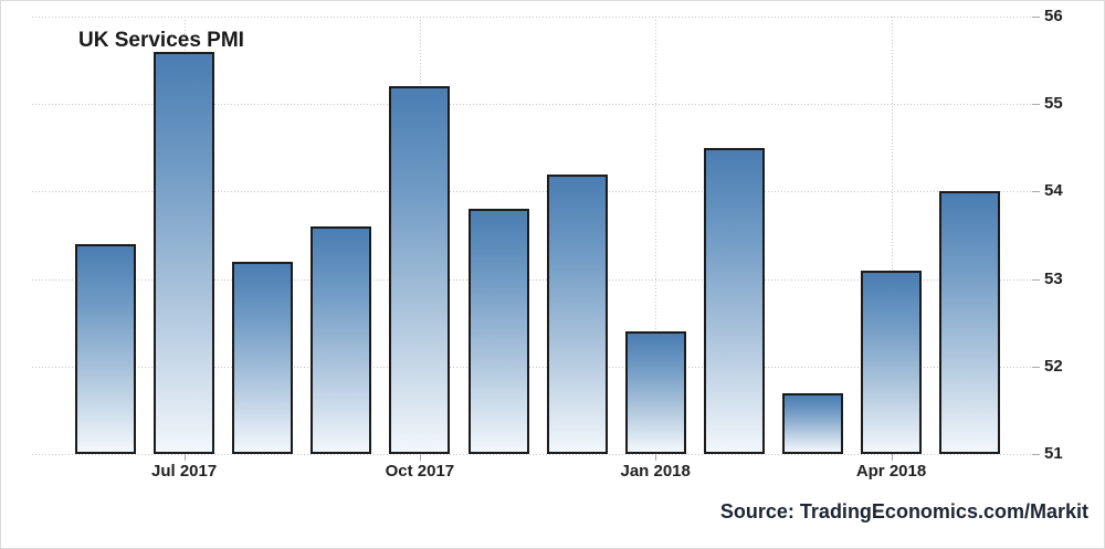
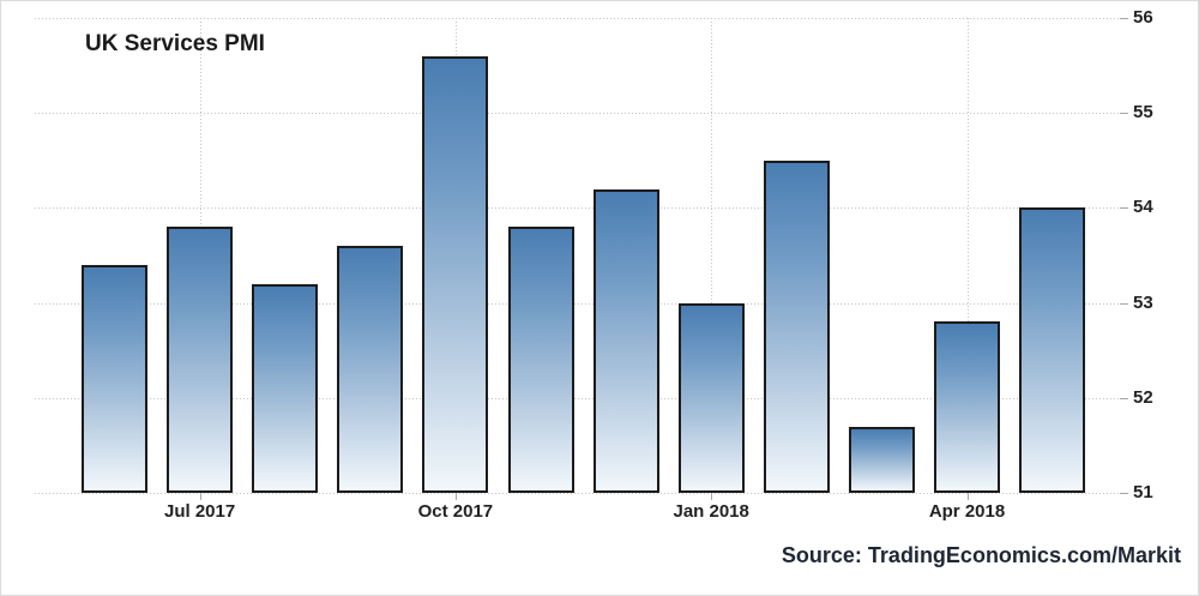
Jul 2017: 55.6 -> 53.8
Oct 2017: 55.2 -> 55.6
Jan 2018: 52.4 -> 53.0
Apr 2018: 53.1 -> 52.8
